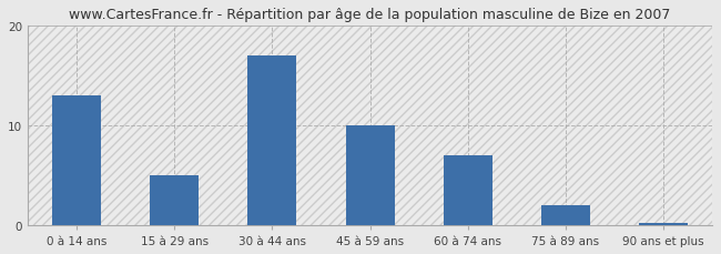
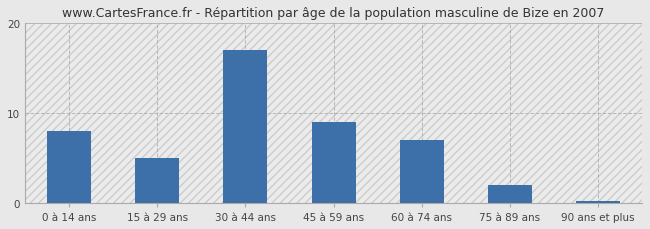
0 à 14 ans: 13.0 -> 8.0
45 à 59 ans: 10.0 -> 9.0
